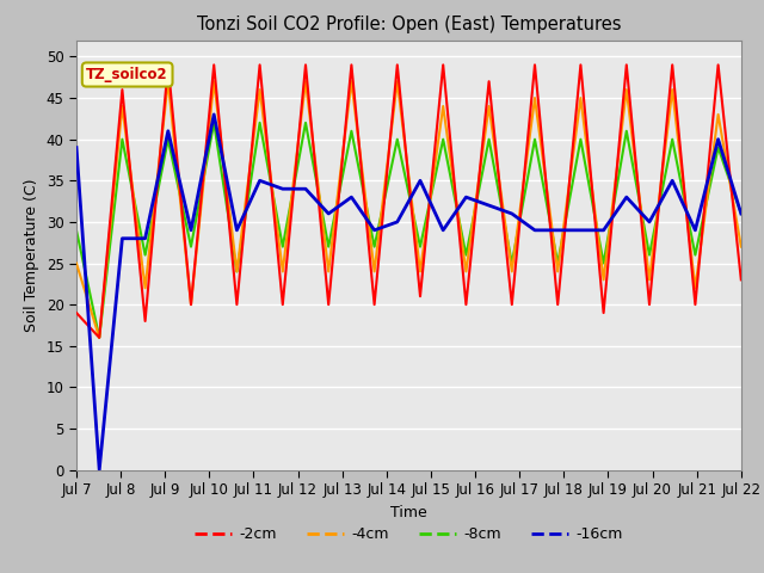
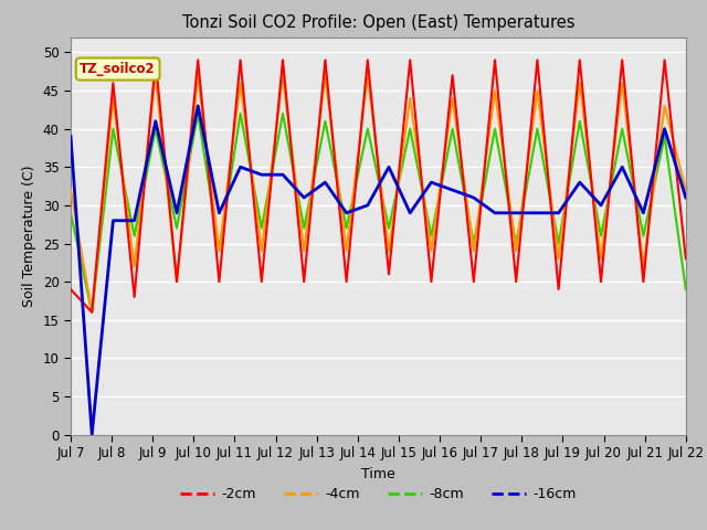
-4cm/Jul 7: 25 -> 32
-4cm/Jul 22: 27 -> 32
-8cm/Jul 22: 31 -> 19
